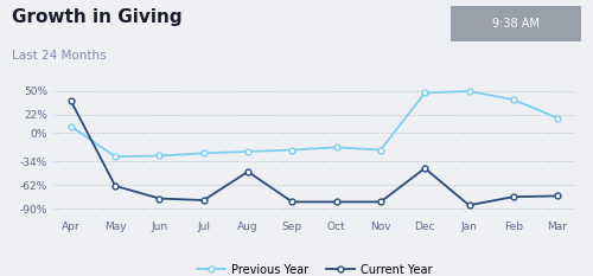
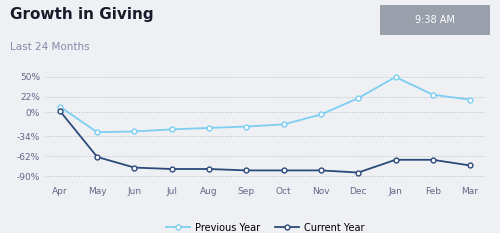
Current Year/Apr: 38% -> 2%
Current Year/Aug: -46% -> -80%
Previous Year/Nov: -20% -> -3%
Previous Year/Dec: 48% -> 20%
Current Year/Dec: -42% -> -85%
Current Year/Jan: -86% -> -67%
Previous Year/Feb: 40% -> 25%
Current Year/Feb: -76% -> -67%
